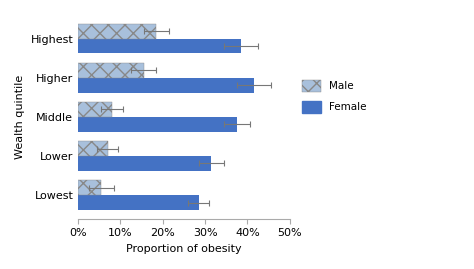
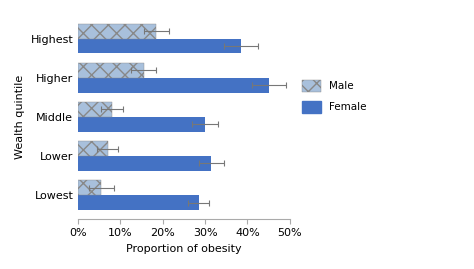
Female/Higher: 41.5% -> 45.0%
Female/Middle: 37.5% -> 30.0%
